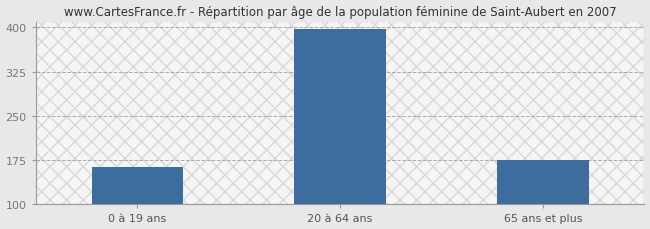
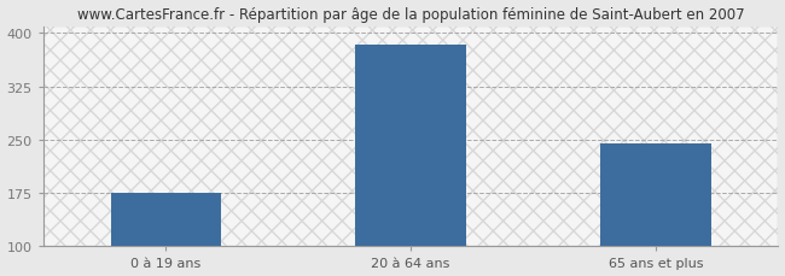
0 à 19 ans: 163 -> 176
20 à 64 ans: 397 -> 384
65 ans et plus: 176 -> 244
